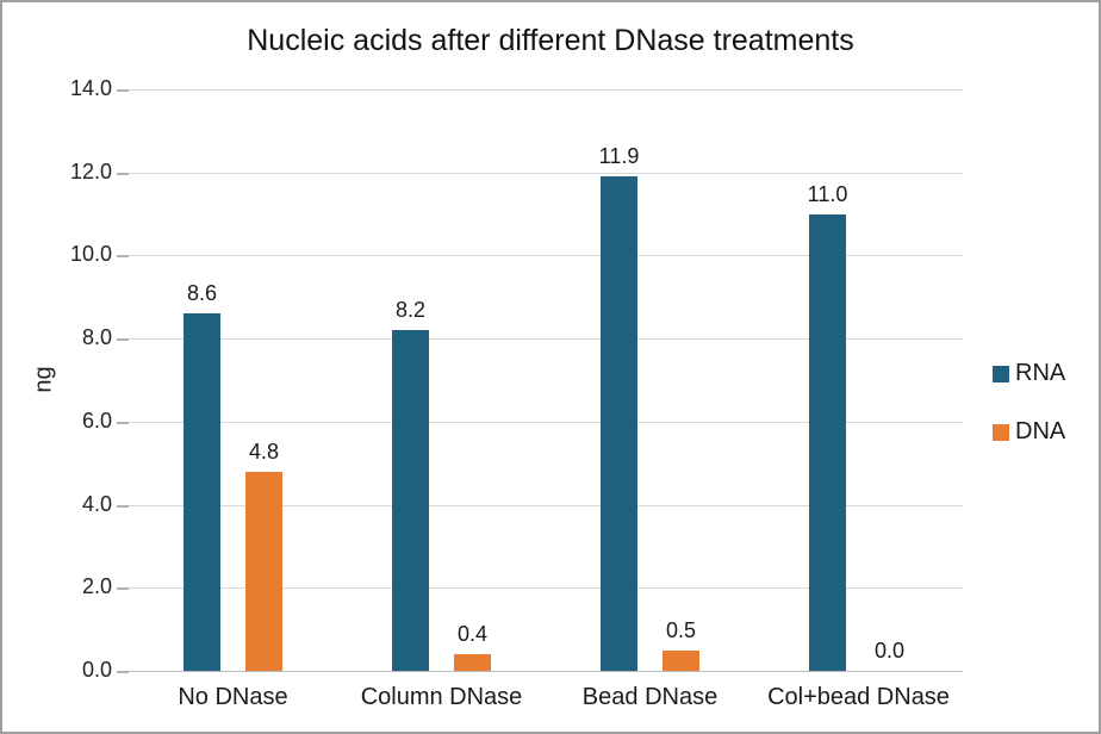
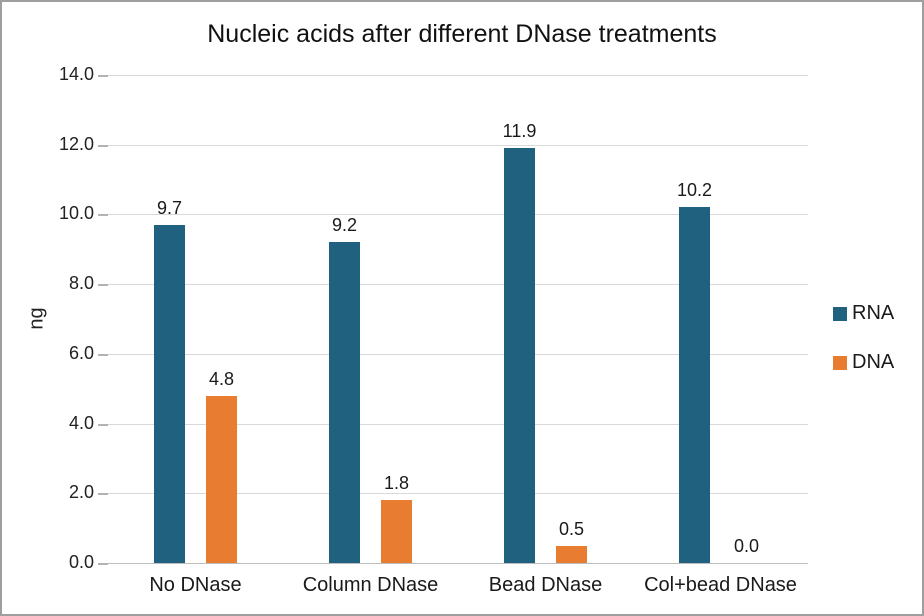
RNA/No DNase: 8.6 -> 9.7
RNA/Column DNase: 8.2 -> 9.2
DNA/Column DNase: 0.4 -> 1.8
RNA/Col+bead DNase: 11.0 -> 10.2
